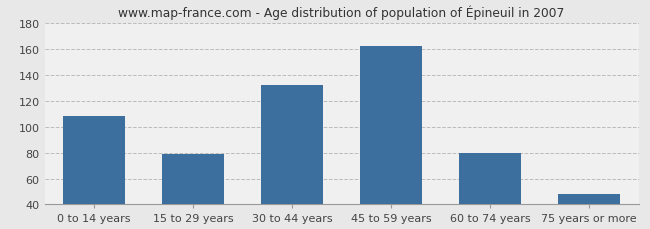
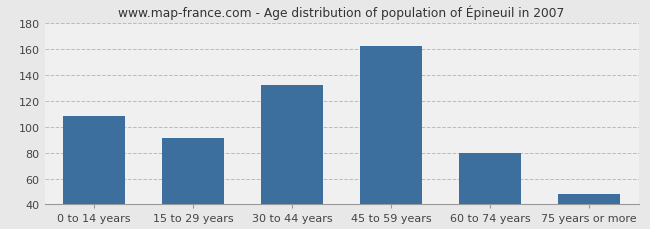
15 to 29 years: 79 -> 91
